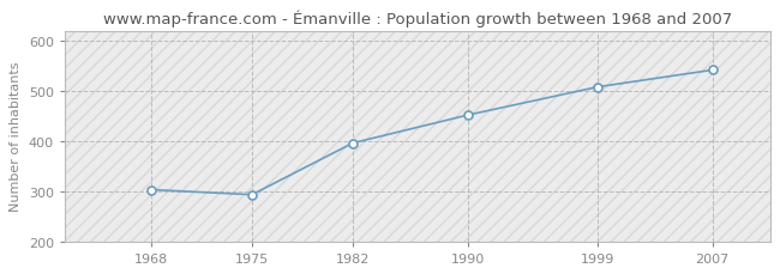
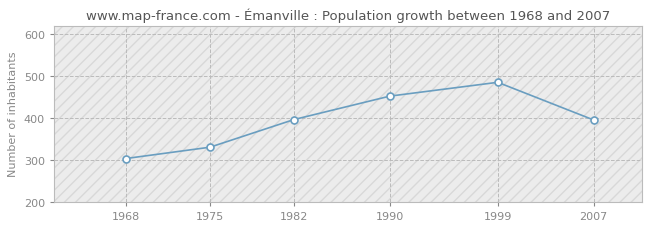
1975: 293 -> 330
1999: 508 -> 485
2007: 542 -> 395
